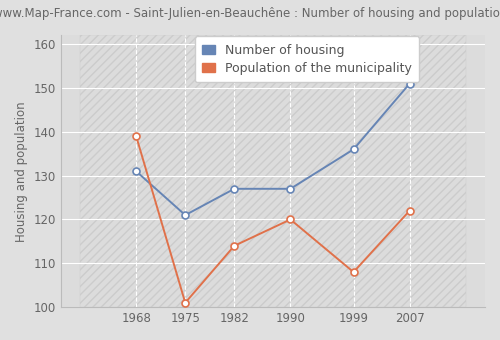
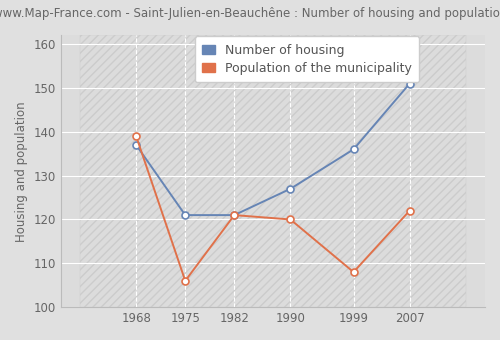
Number of housing/1968: 131 -> 137
Population of the municipality/1975: 101 -> 106
Number of housing/1982: 127 -> 121
Population of the municipality/1982: 114 -> 121
